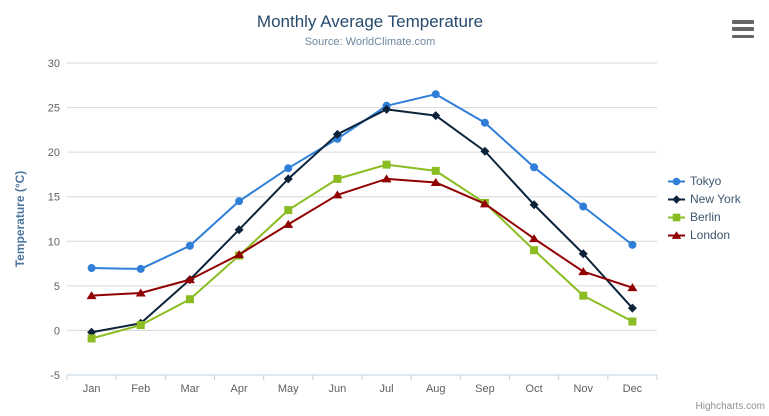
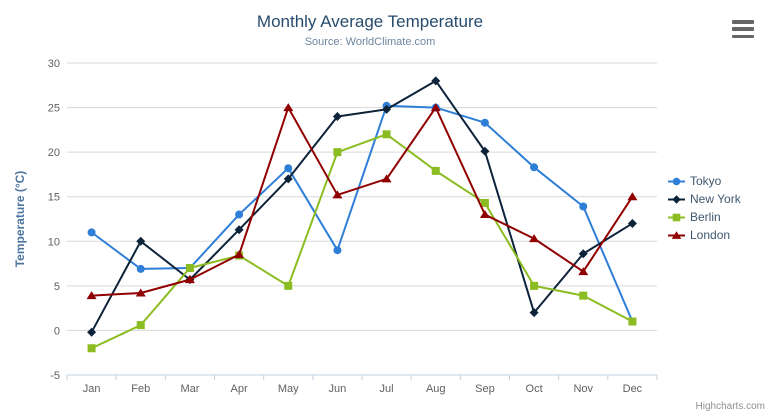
Tokyo/Jan: 7 -> 11
Berlin/Jan: -1 -> -2
New York/Feb: 1 -> 10
Tokyo/Mar: 10 -> 7
Berlin/Mar: 4 -> 7
Tokyo/Apr: 14 -> 13
Berlin/May: 14 -> 5
London/May: 12 -> 25
Tokyo/Jun: 22 -> 9
New York/Jun: 22 -> 24
Berlin/Jun: 17 -> 20
Berlin/Jul: 19 -> 22
Tokyo/Aug: 26 -> 25
New York/Aug: 24 -> 28
London/Aug: 17 -> 25
London/Sep: 14 -> 13
New York/Oct: 14 -> 2
Berlin/Oct: 9 -> 5
Tokyo/Dec: 10 -> 1
New York/Dec: 2 -> 12
London/Dec: 5 -> 15
